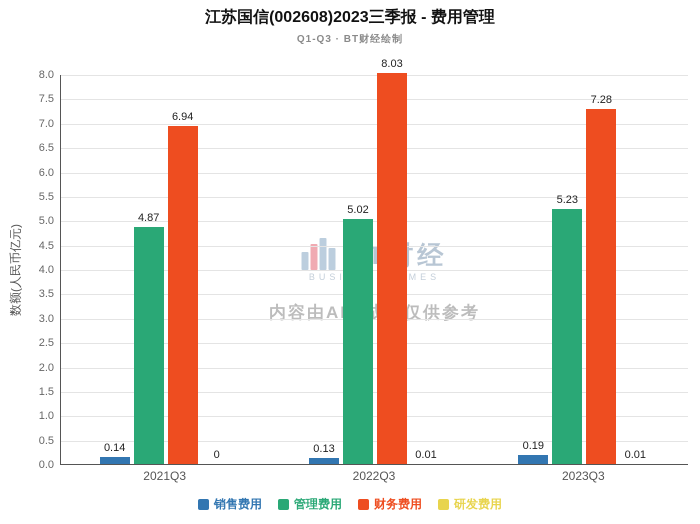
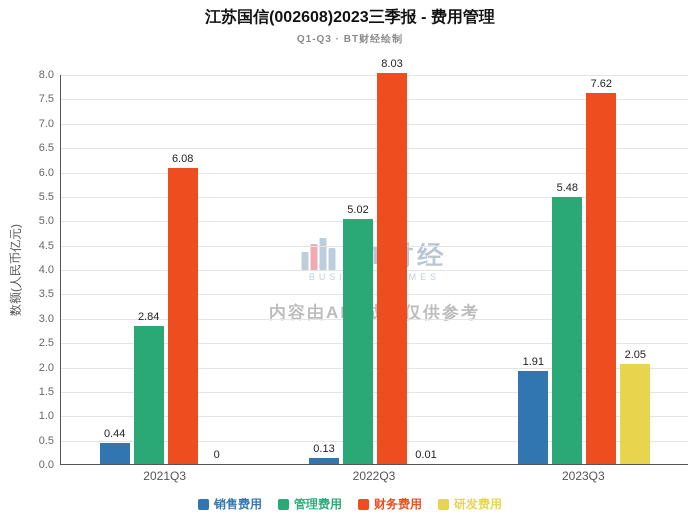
销售费用/2021Q3: 0.14 -> 0.44
管理费用/2021Q3: 4.87 -> 2.84
财务费用/2021Q3: 6.94 -> 6.08
销售费用/2023Q3: 0.19 -> 1.91
管理费用/2023Q3: 5.23 -> 5.48
财务费用/2023Q3: 7.28 -> 7.62
研发费用/2023Q3: 0.01 -> 2.05
